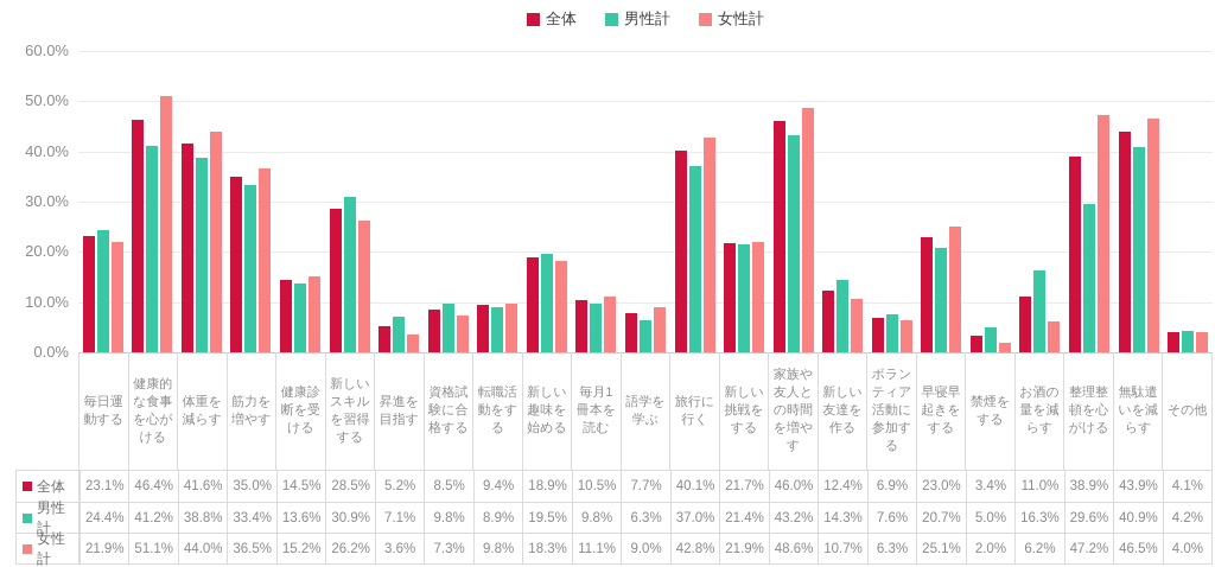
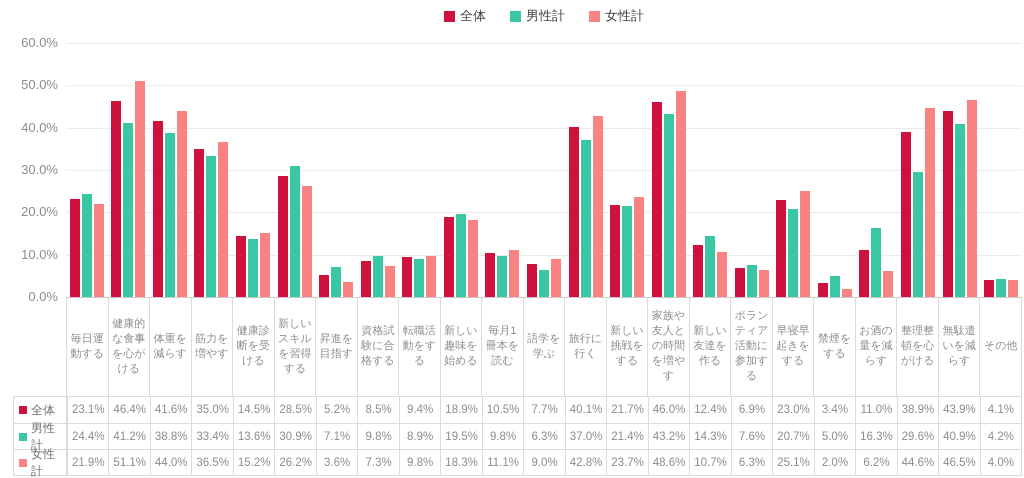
女性計/新しい挑戦をする: 21.9% -> 23.7%
女性計/整理整頓を心がける: 47.2% -> 44.6%
